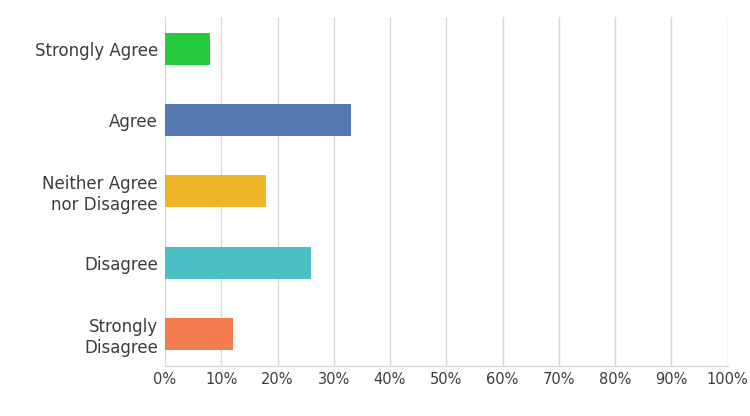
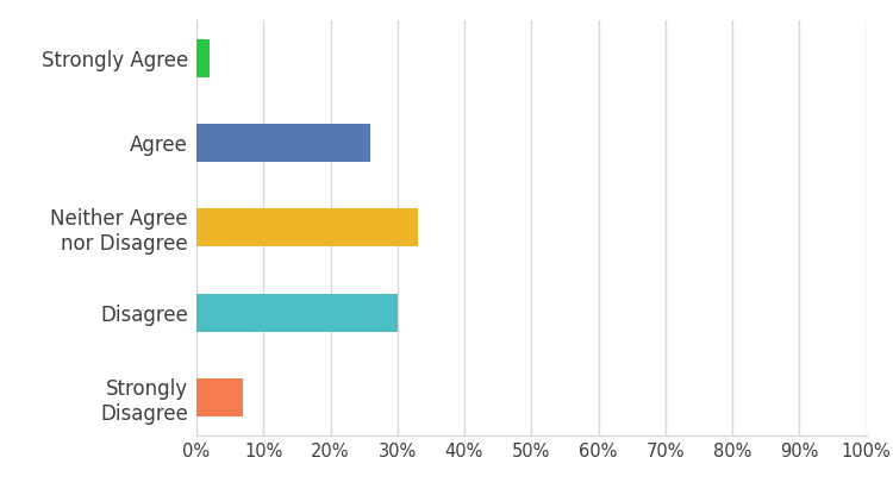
Strongly Agree: 8% -> 2%
Agree: 33% -> 26%
Neither Agree nor Disagree: 18% -> 33%
Disagree: 26% -> 30%
Strongly Disagree: 12% -> 7%
